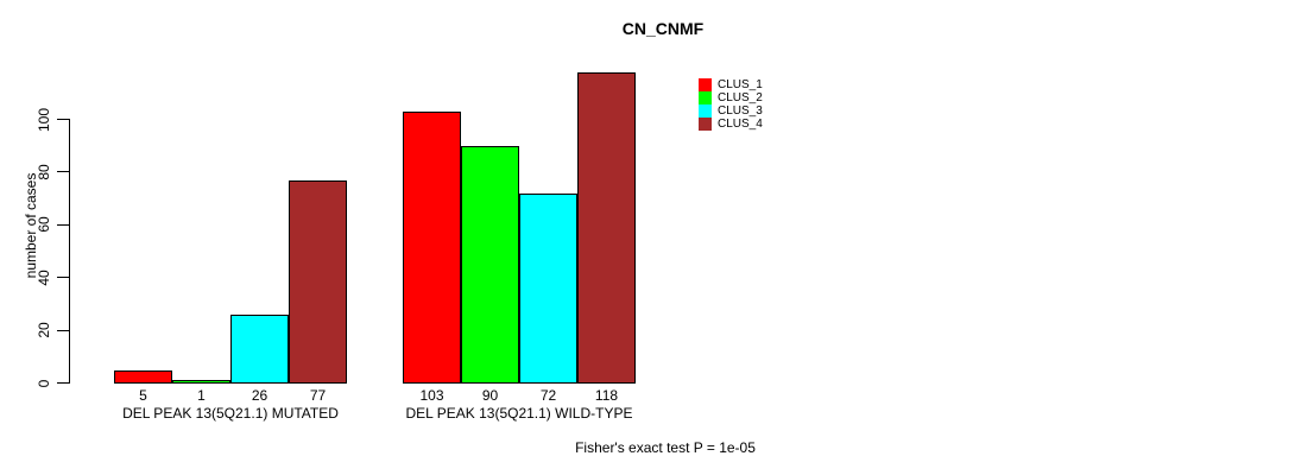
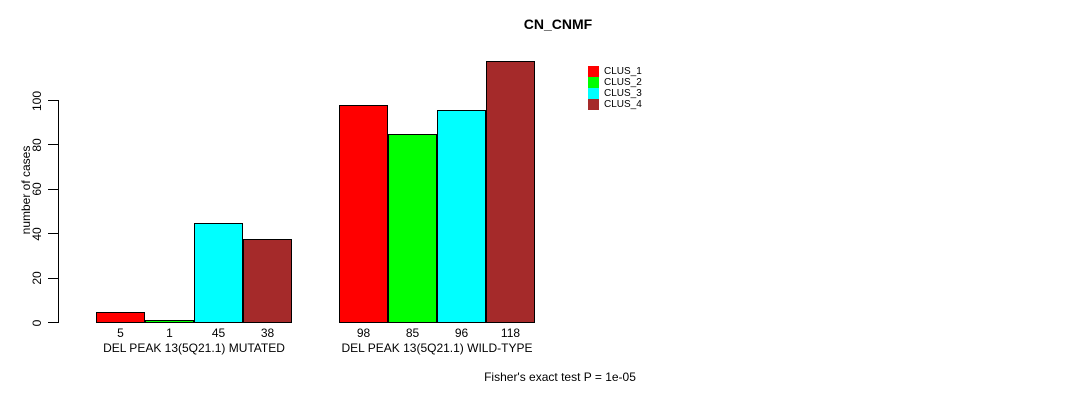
CLUS_3/DEL PEAK 13(5Q21.1) MUTATED: 26 -> 45
CLUS_4/DEL PEAK 13(5Q21.1) MUTATED: 77 -> 38
CLUS_1/DEL PEAK 13(5Q21.1) WILD-TYPE: 103 -> 98
CLUS_2/DEL PEAK 13(5Q21.1) WILD-TYPE: 90 -> 85
CLUS_3/DEL PEAK 13(5Q21.1) WILD-TYPE: 72 -> 96
